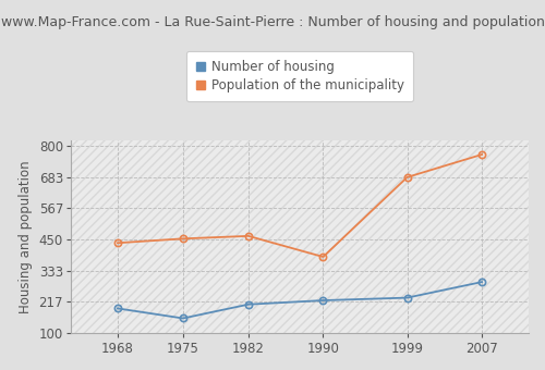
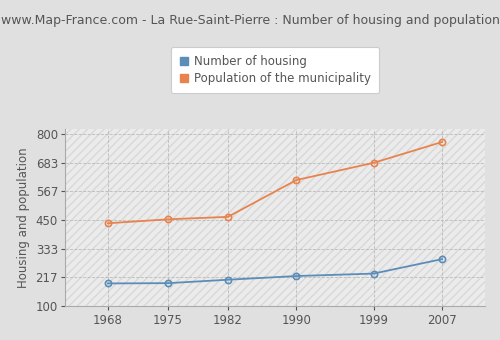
Number of housing/1975: 155 -> 193
Population of the municipality/1990: 385 -> 613
